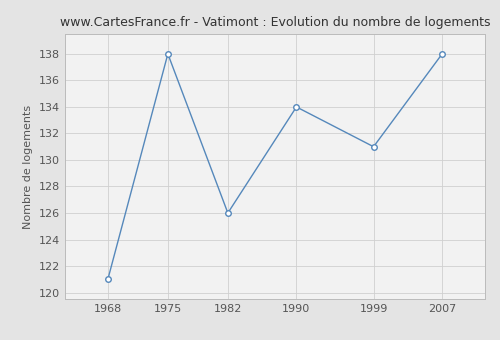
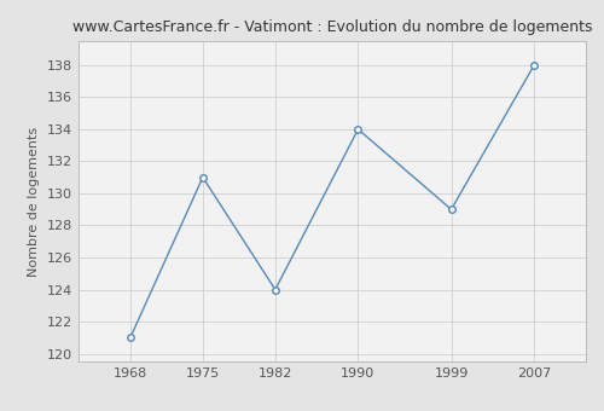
1975: 138 -> 131
1982: 126 -> 124
1999: 131 -> 129
